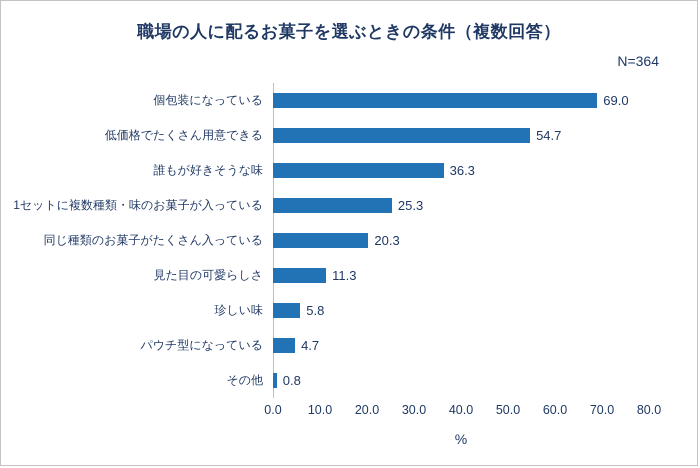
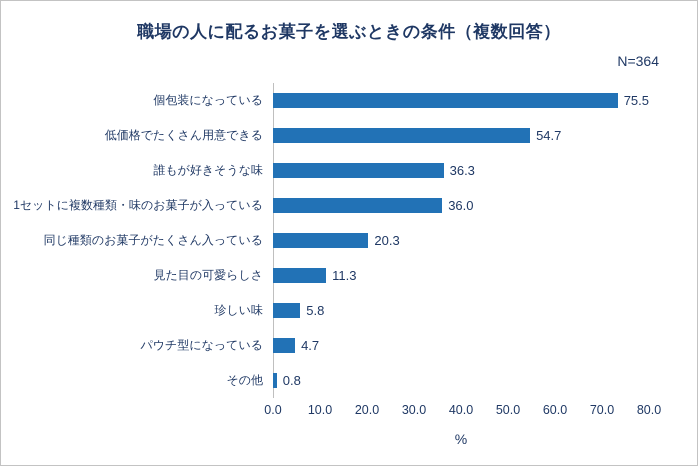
個包装になっている: 69.0 -> 75.5
1セットに複数種類・味のお菓子が入っている: 25.3 -> 36.0
